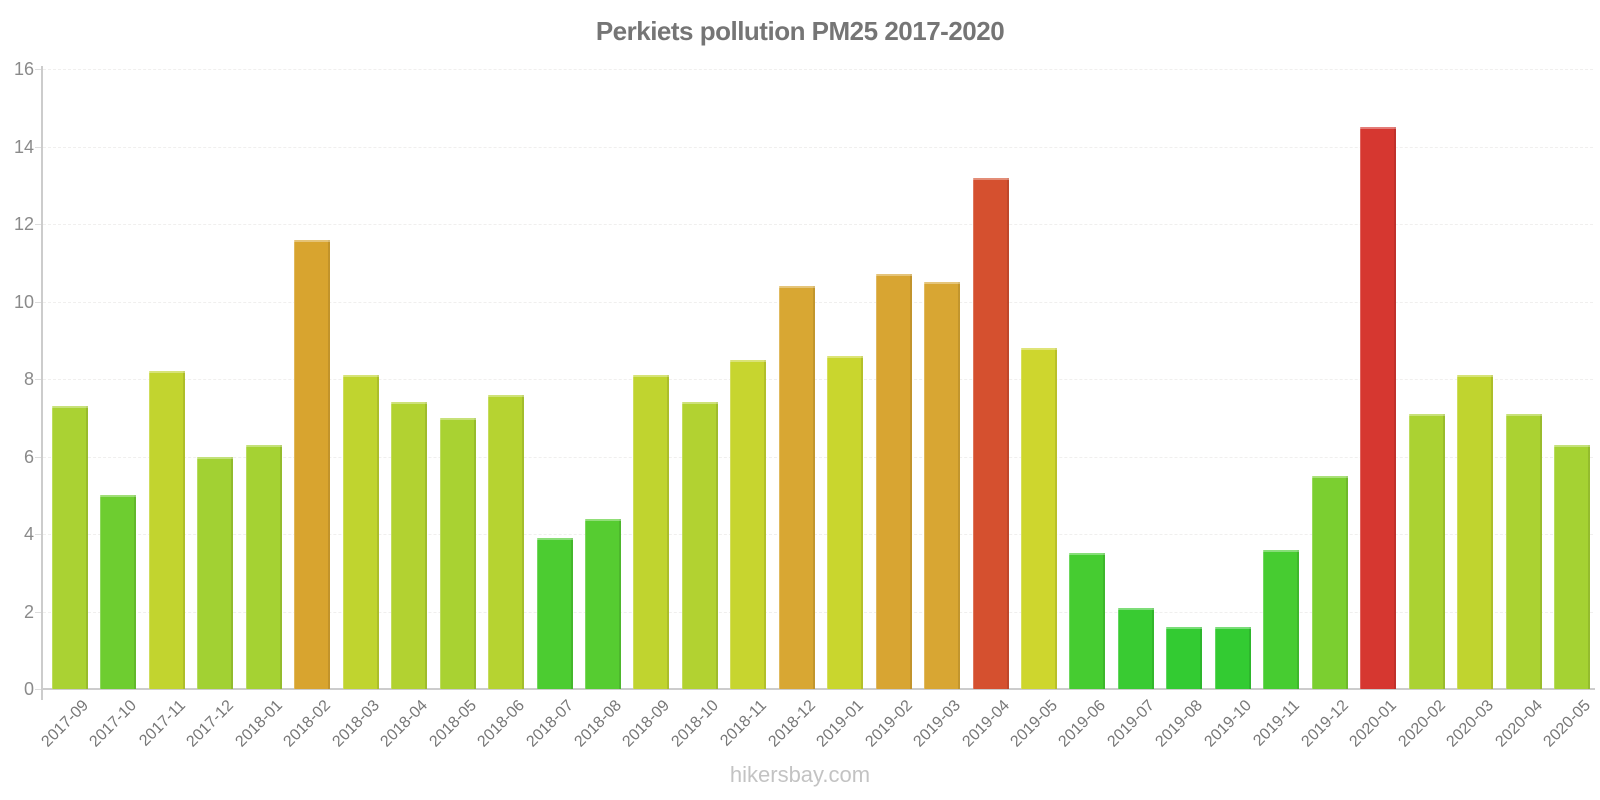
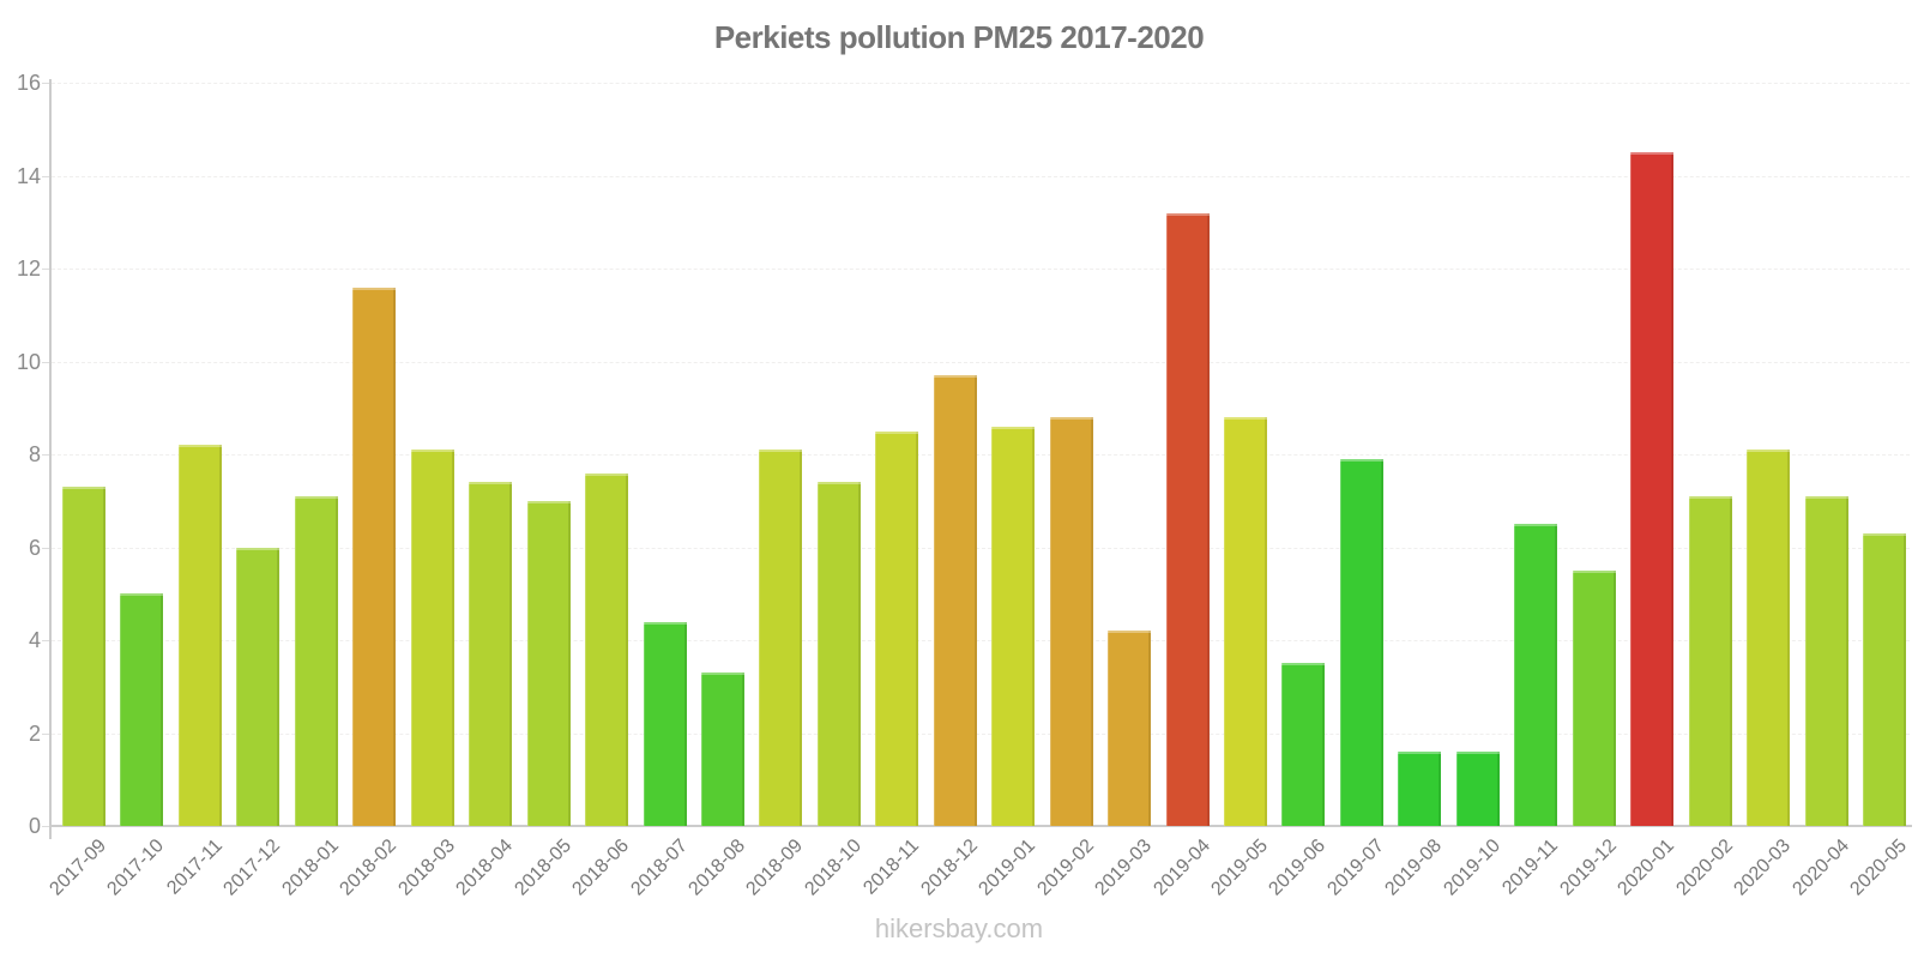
2018-01: 6.3 -> 7.1
2018-07: 3.9 -> 4.4
2018-08: 4.4 -> 3.3
2018-12: 10.4 -> 9.7
2019-02: 10.7 -> 8.8
2019-03: 10.5 -> 4.2
2019-07: 2.1 -> 7.9
2019-11: 3.6 -> 6.5
